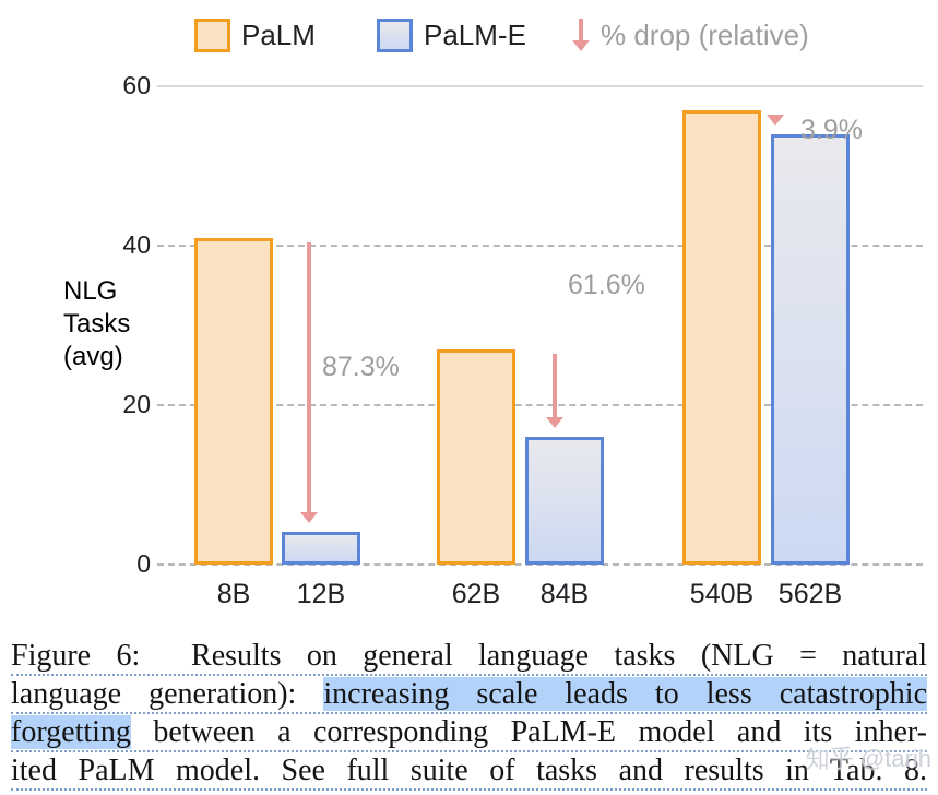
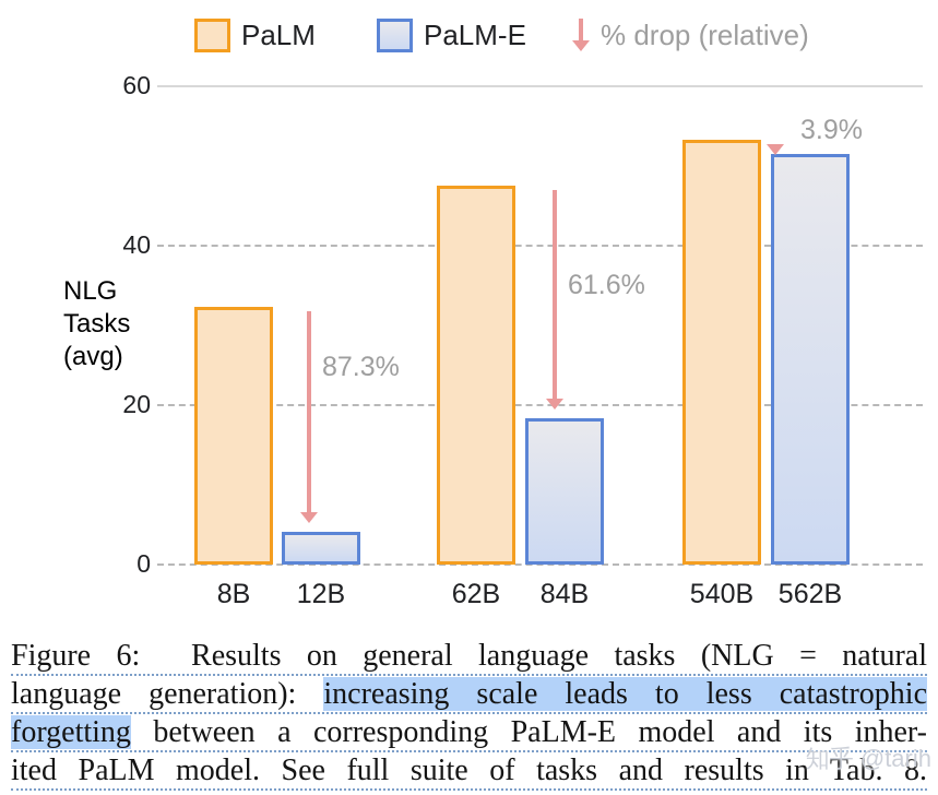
PaLM/8B: 41 -> 32
PaLM/62B: 27 -> 48
PaLM-E/84B: 16 -> 18
PaLM/540B: 57 -> 53
PaLM-E/562B: 54 -> 52
